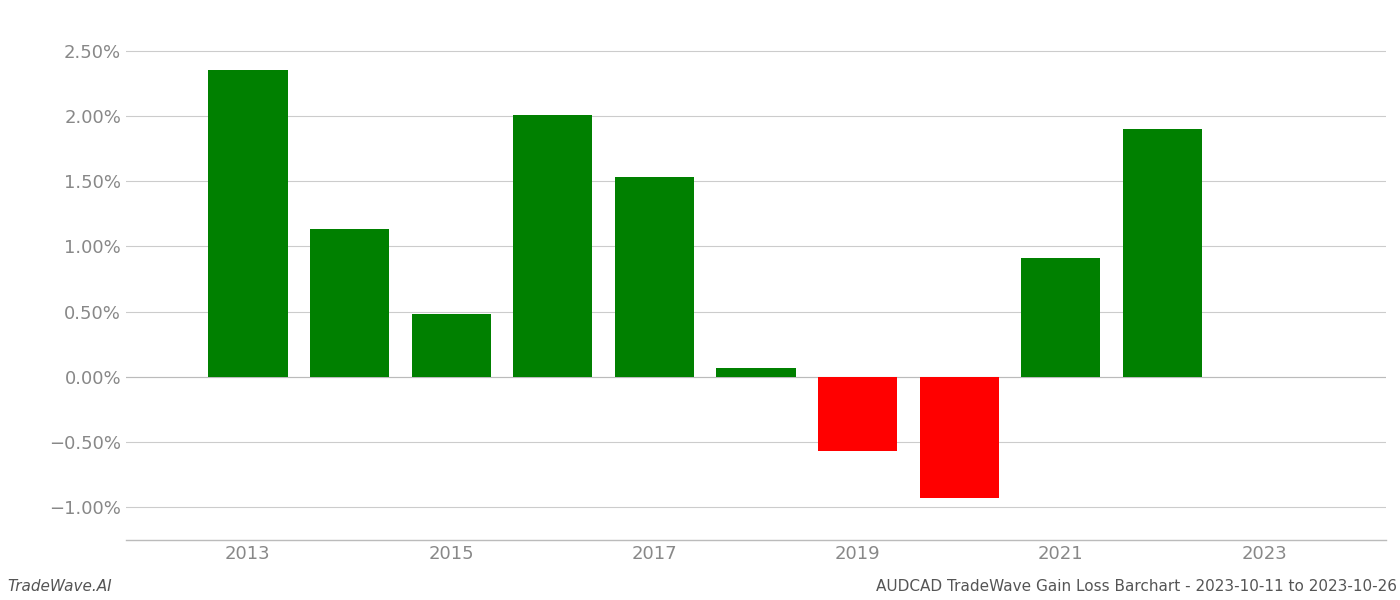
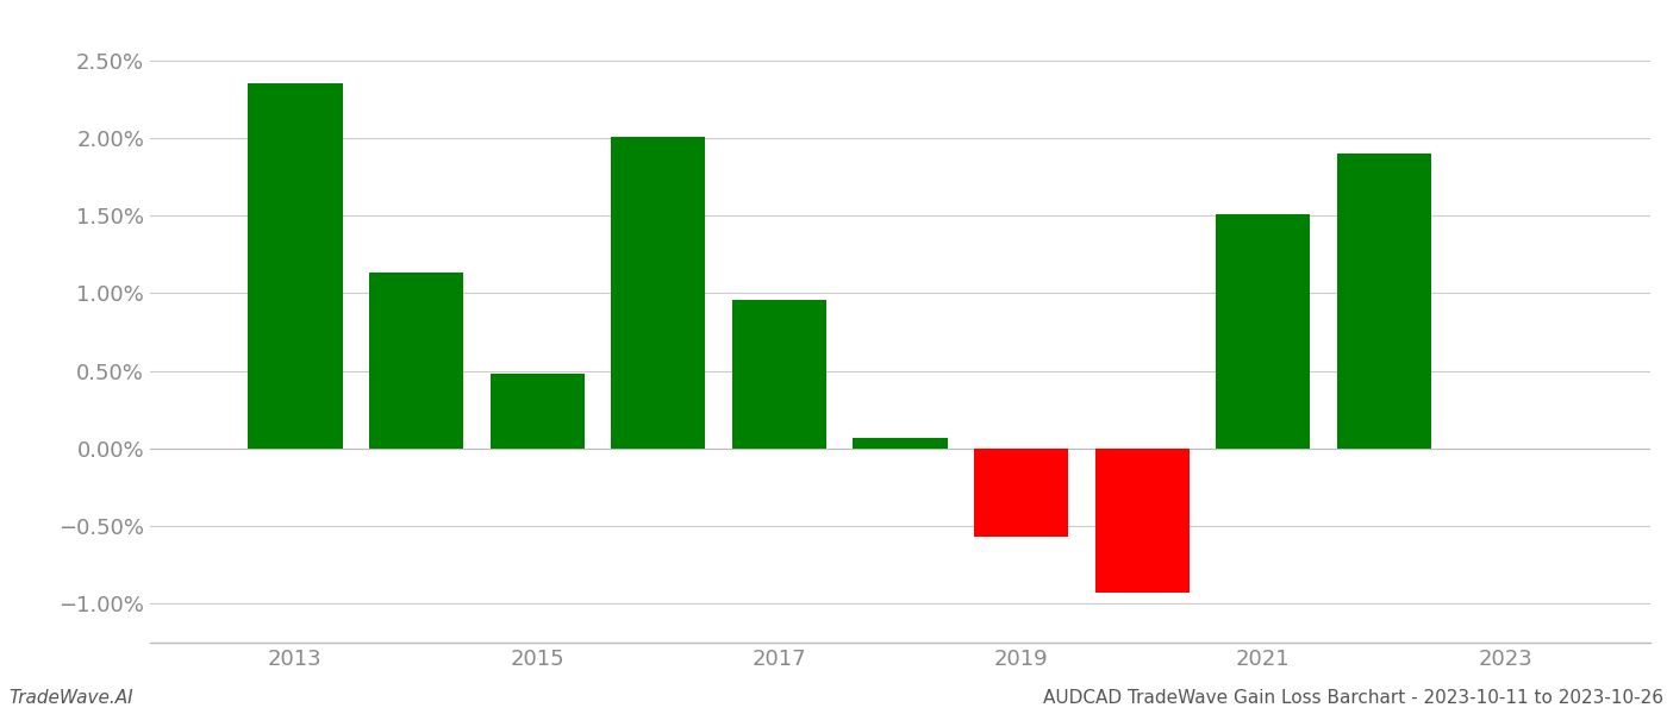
2017: 1.53% -> 0.96%
2021: 0.91% -> 1.51%
